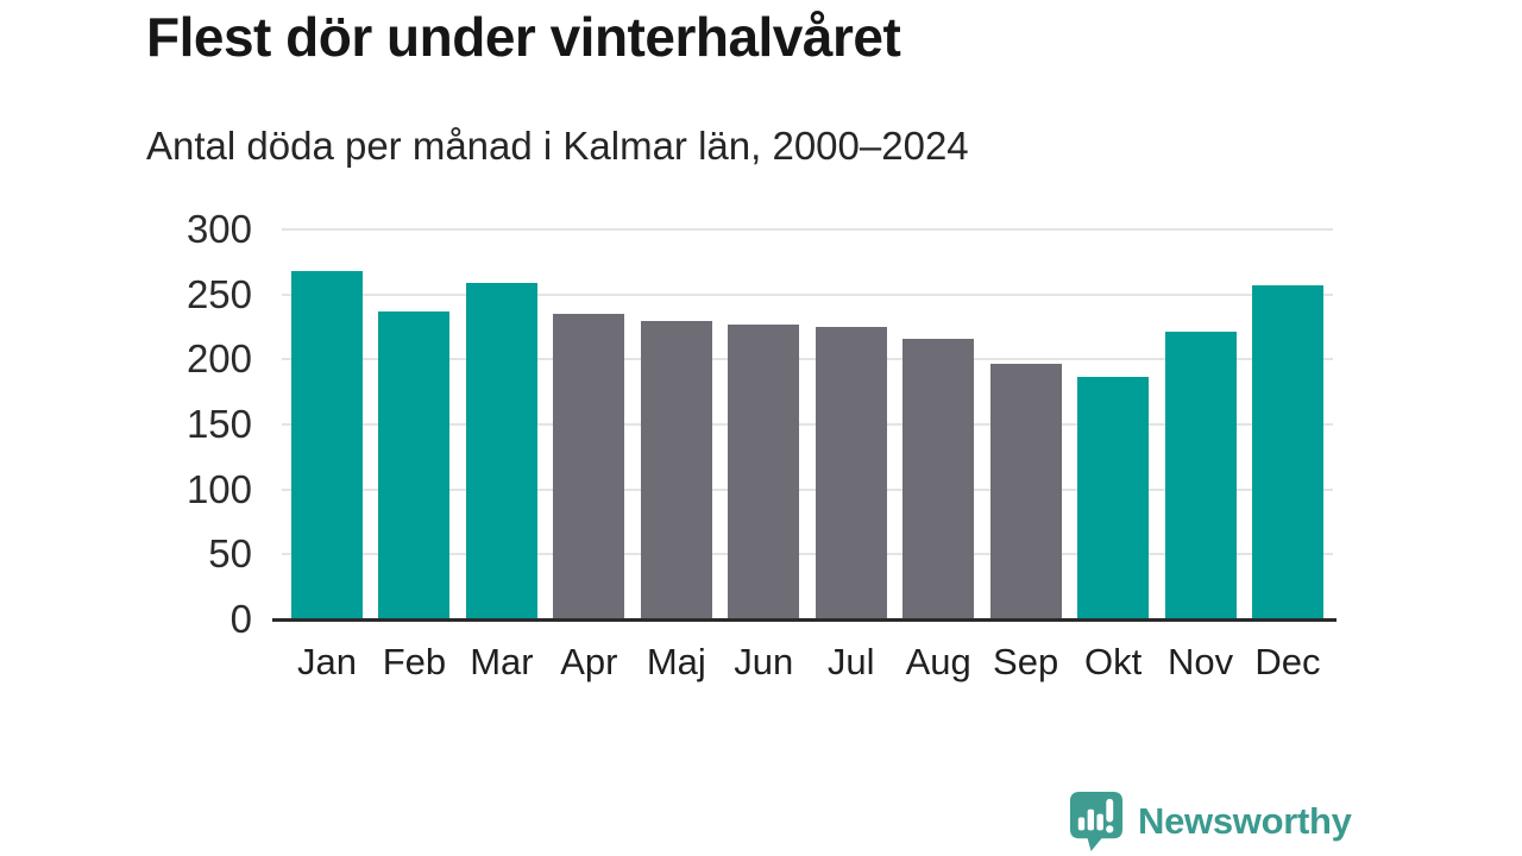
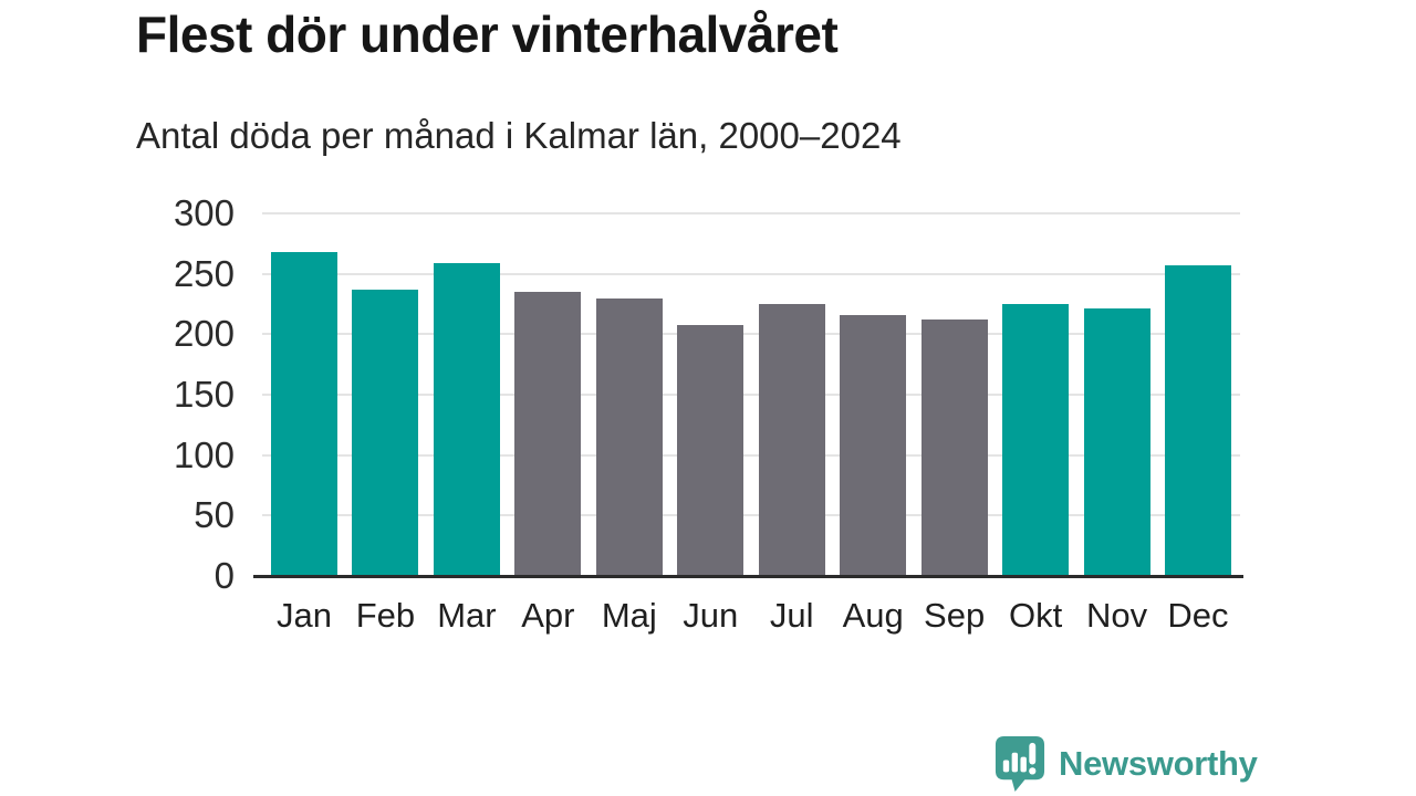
Jun: 227 -> 208
Sep: 197 -> 212
Okt: 187 -> 225
